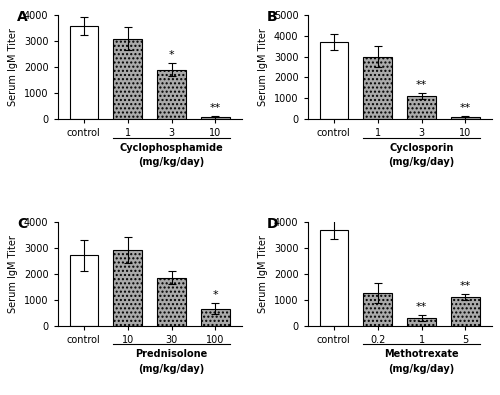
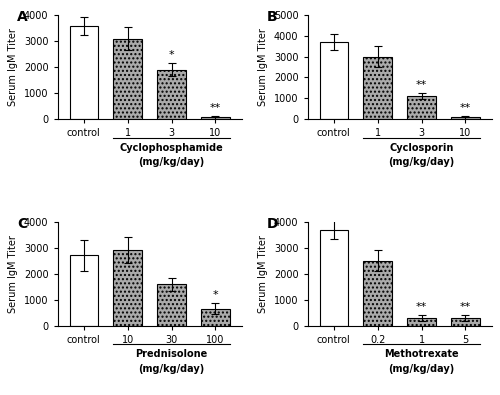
30: 1850 -> 1600
0.2: 1250 -> 2500
5: 1100 -> 280
